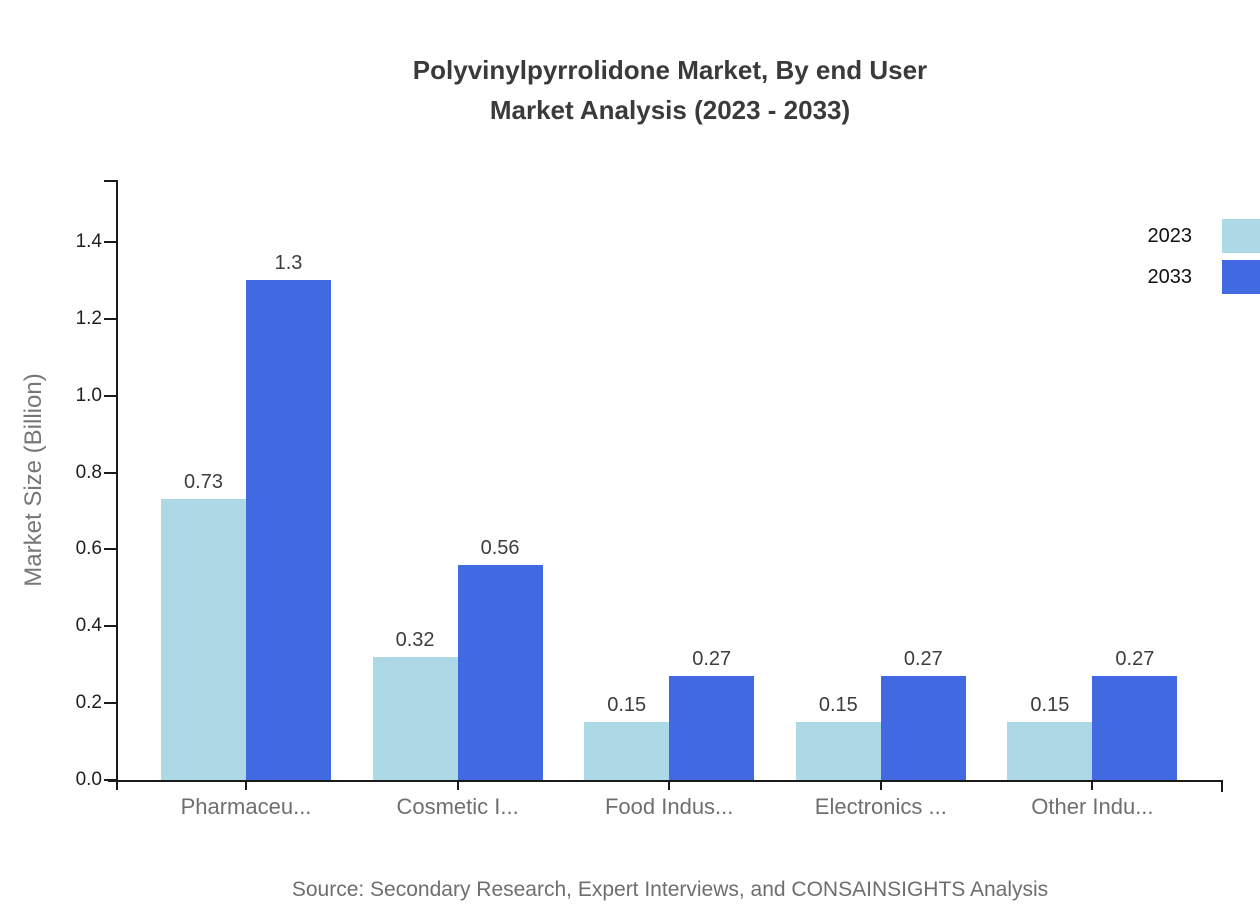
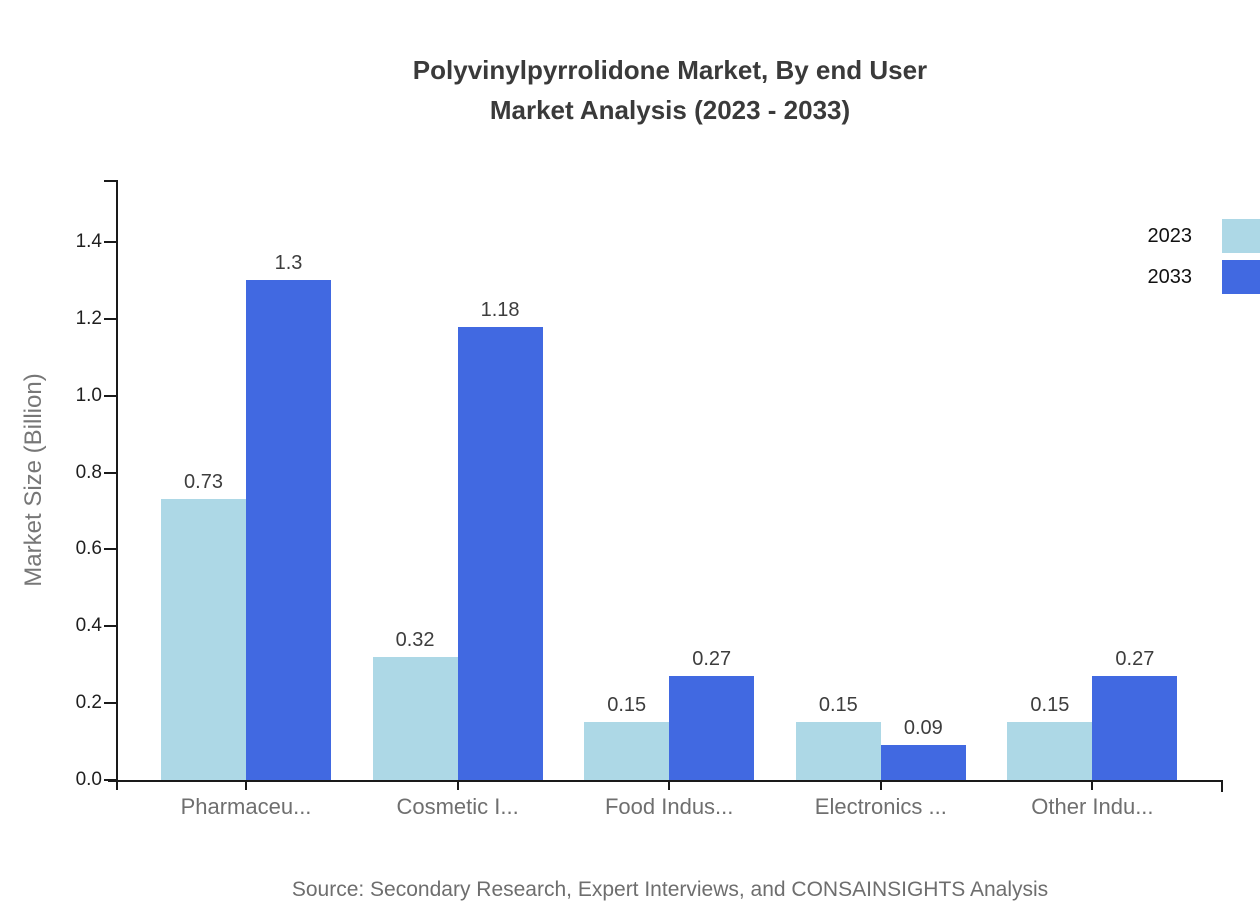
2033/Cosmetic I...: 0.56 -> 1.18
2033/Electronics ...: 0.27 -> 0.09
